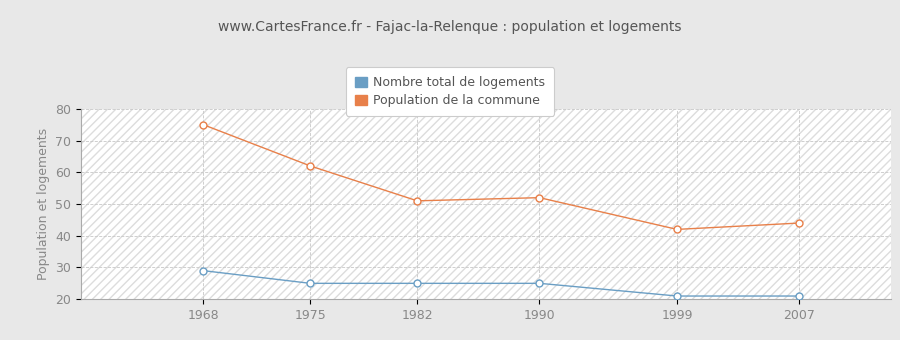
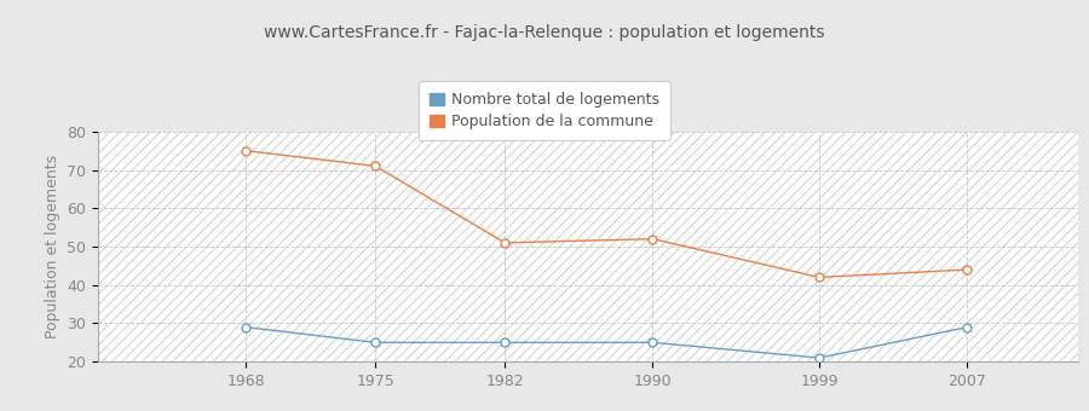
Population de la commune/1975: 62 -> 71
Nombre total de logements/2007: 21 -> 29
